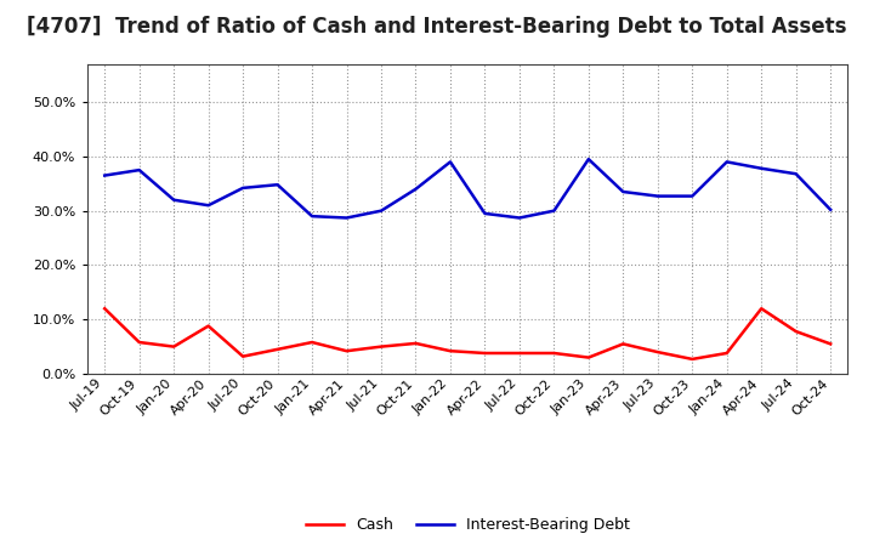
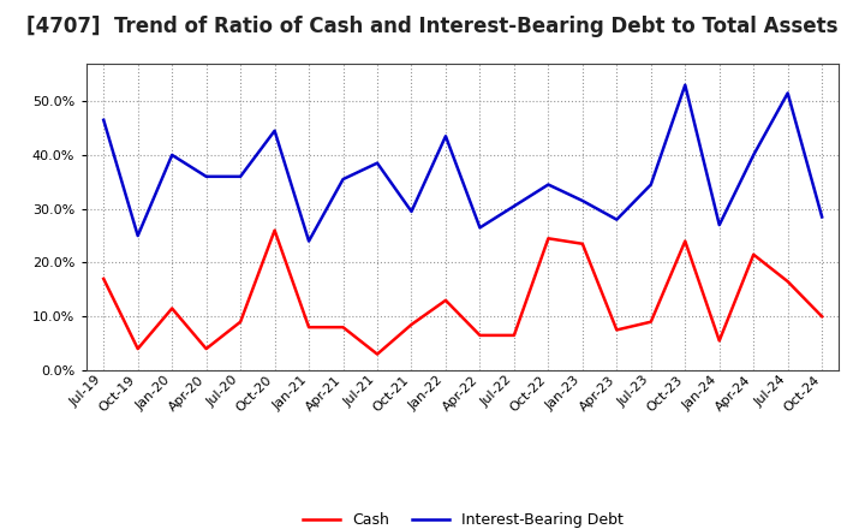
Cash/Jul-19: 12.0% -> 17.0%
Interest-Bearing Debt/Jul-19: 36.5% -> 46.5%
Cash/Oct-19: 5.8% -> 4.0%
Interest-Bearing Debt/Oct-19: 37.5% -> 25.0%
Cash/Jan-20: 5.0% -> 11.5%
Interest-Bearing Debt/Jan-20: 32.0% -> 40.0%
Cash/Apr-20: 8.8% -> 4.0%
Interest-Bearing Debt/Apr-20: 31.0% -> 36.0%
Cash/Jul-20: 3.2% -> 9.0%
Interest-Bearing Debt/Jul-20: 34.2% -> 36.0%
Cash/Oct-20: 4.5% -> 26.0%
Interest-Bearing Debt/Oct-20: 34.8% -> 44.5%
Cash/Jan-21: 5.8% -> 8.0%
Interest-Bearing Debt/Jan-21: 29.0% -> 24.0%
Cash/Apr-21: 4.2% -> 8.0%
Interest-Bearing Debt/Apr-21: 28.7% -> 35.5%
Cash/Jul-21: 5.0% -> 3.0%
Interest-Bearing Debt/Jul-21: 30.0% -> 38.5%
Cash/Oct-21: 5.6% -> 8.5%
Interest-Bearing Debt/Oct-21: 34.0% -> 29.5%
Cash/Jan-22: 4.2% -> 13.0%
Interest-Bearing Debt/Jan-22: 39.0% -> 43.5%
Cash/Apr-22: 3.8% -> 6.5%
Interest-Bearing Debt/Apr-22: 29.5% -> 26.5%
Cash/Jul-22: 3.8% -> 6.5%
Interest-Bearing Debt/Jul-22: 28.7% -> 30.5%
Cash/Oct-22: 3.8% -> 24.5%
Interest-Bearing Debt/Oct-22: 30.0% -> 34.5%
Cash/Jan-23: 3.0% -> 23.5%
Interest-Bearing Debt/Jan-23: 39.5% -> 31.5%
Cash/Apr-23: 5.5% -> 7.5%
Interest-Bearing Debt/Apr-23: 33.5% -> 28.0%
Cash/Jul-23: 4.0% -> 9.0%
Interest-Bearing Debt/Jul-23: 32.7% -> 34.5%
Cash/Oct-23: 2.7% -> 24.0%
Interest-Bearing Debt/Oct-23: 32.7% -> 53.0%
Cash/Jan-24: 3.8% -> 5.5%
Interest-Bearing Debt/Jan-24: 39.0% -> 27.0%
Cash/Apr-24: 12.0% -> 21.5%
Interest-Bearing Debt/Apr-24: 37.8% -> 40.0%
Cash/Jul-24: 7.8% -> 16.5%
Interest-Bearing Debt/Jul-24: 36.8% -> 51.5%
Cash/Oct-24: 5.5% -> 10.0%
Interest-Bearing Debt/Oct-24: 30.2% -> 28.5%
